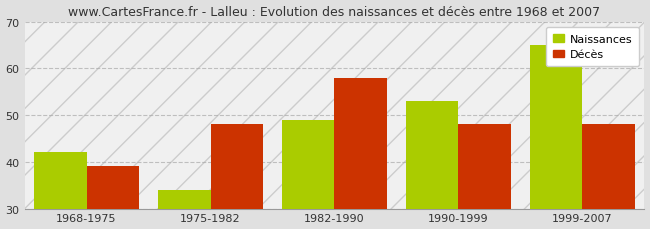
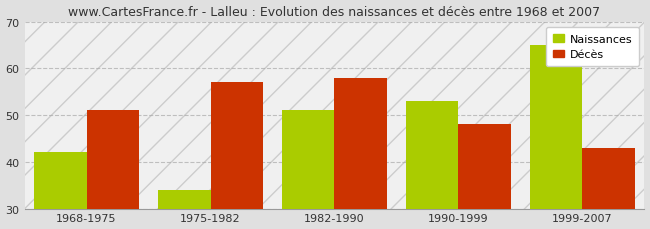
Décès/1968-1975: 39 -> 51
Décès/1975-1982: 48 -> 57
Naissances/1982-1990: 49 -> 51
Décès/1999-2007: 48 -> 43
